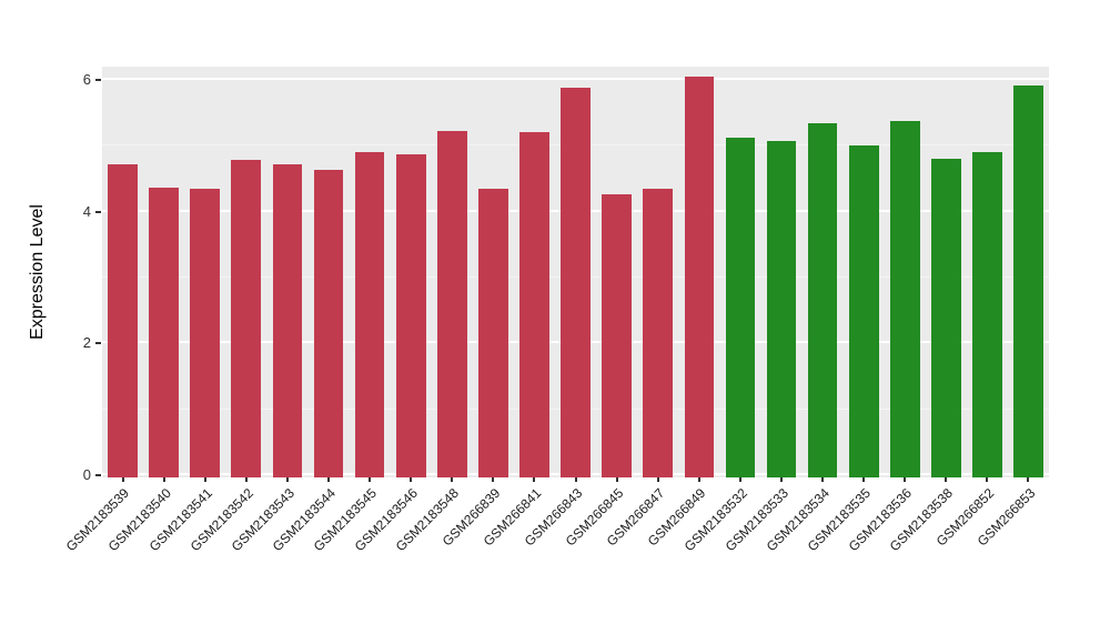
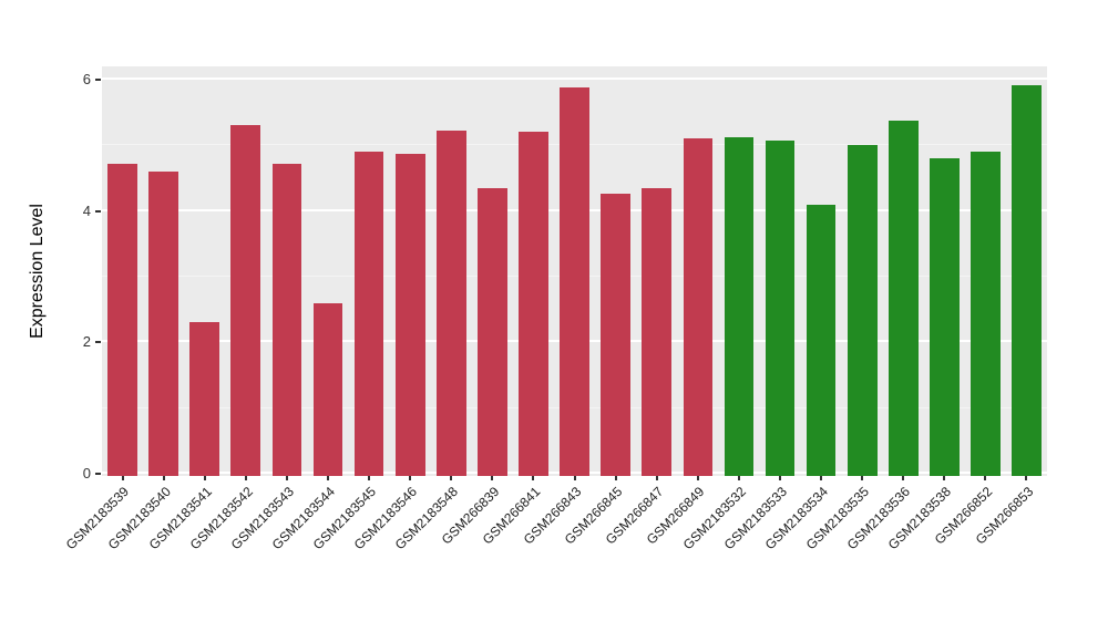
GSM2183540: 4.4 -> 4.6
GSM2183541: 4.3 -> 2.3
GSM2183542: 4.8 -> 5.3
GSM2183544: 4.6 -> 2.6
GSM266849: 6.0 -> 5.1
GSM2183534: 5.3 -> 4.1
